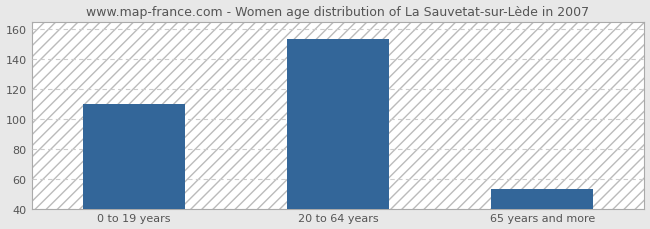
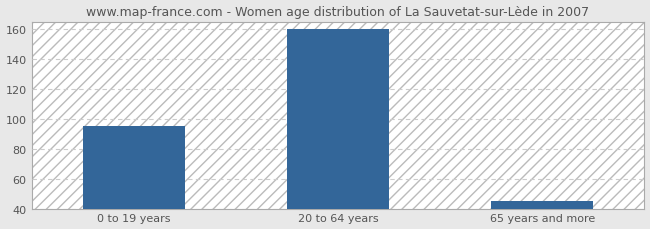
0 to 19 years: 110 -> 95
20 to 64 years: 153 -> 160
65 years and more: 53 -> 45
